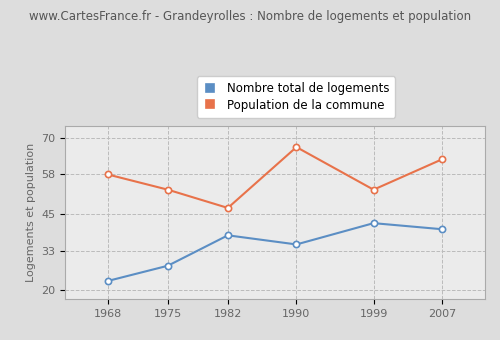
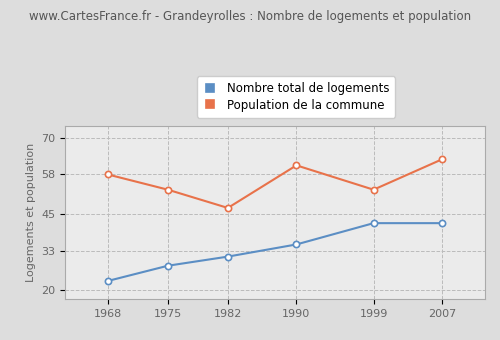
Nombre total de logements/1982: 38 -> 31
Population de la commune/1990: 67 -> 61
Nombre total de logements/2007: 40 -> 42
